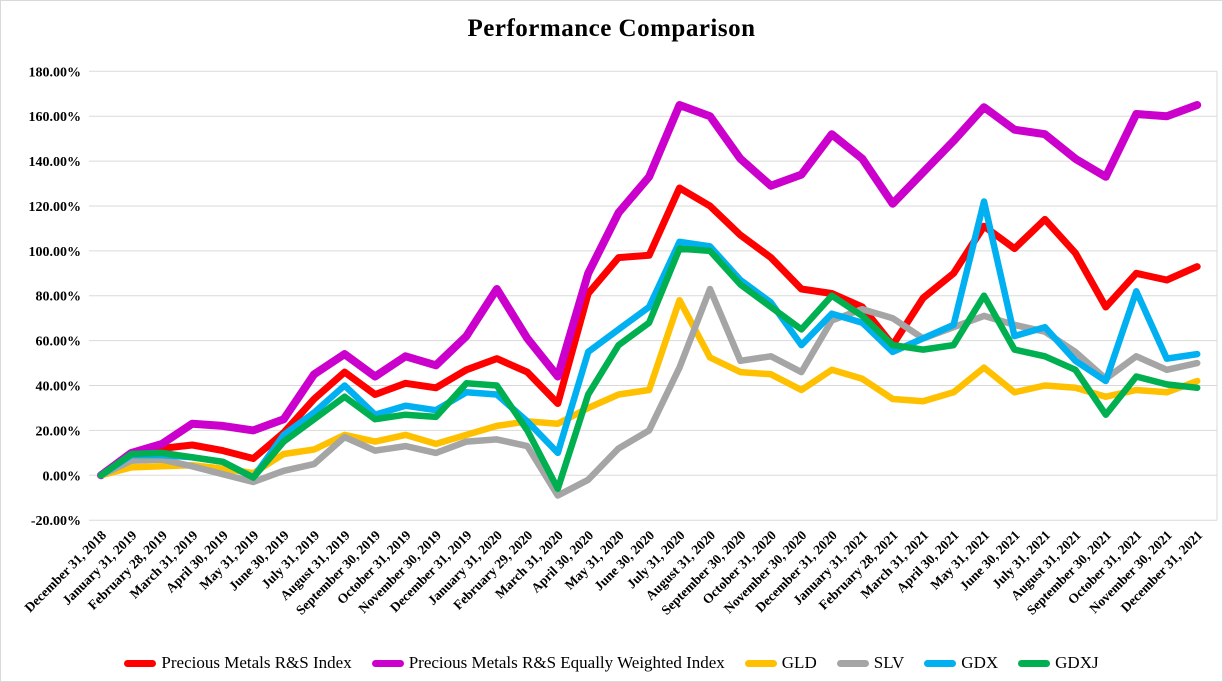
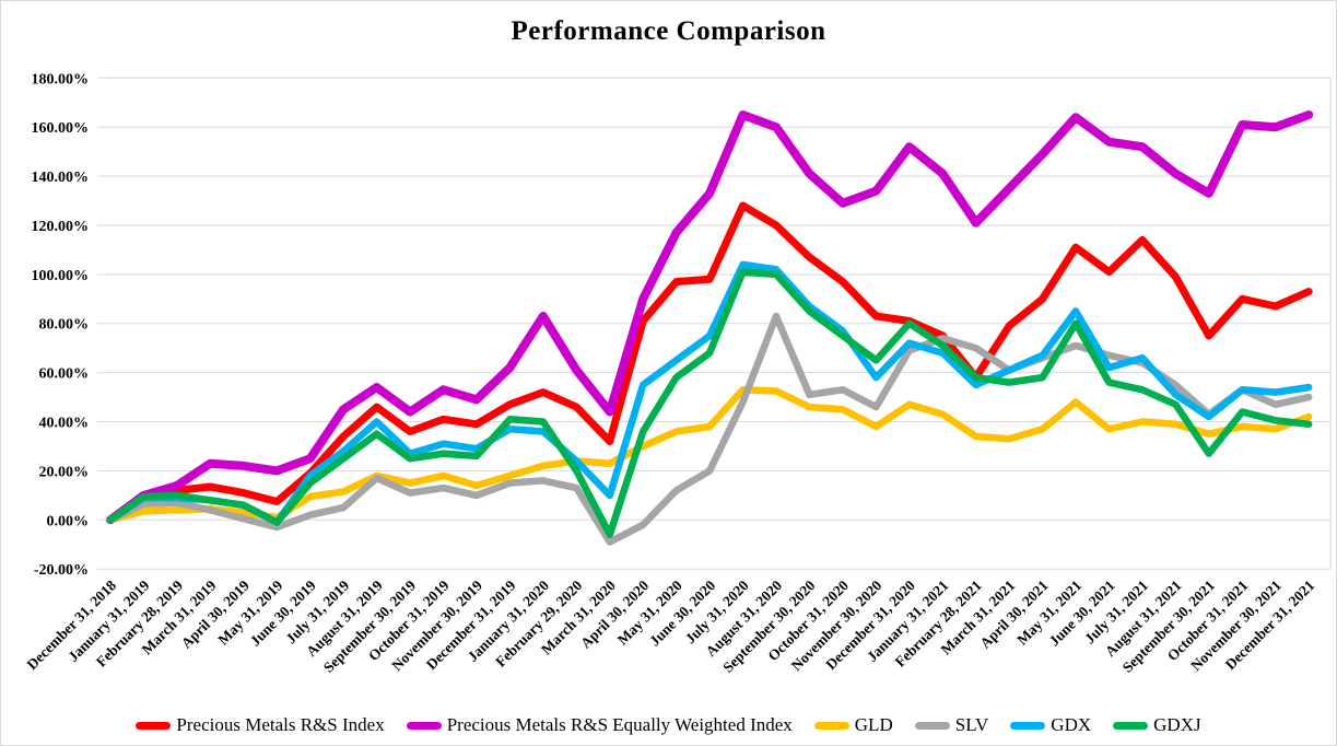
GLD/July 31, 2020: 78% -> 53%
GDX/May 31, 2021: 122% -> 85%
GDX/October 31, 2021: 82% -> 53%
